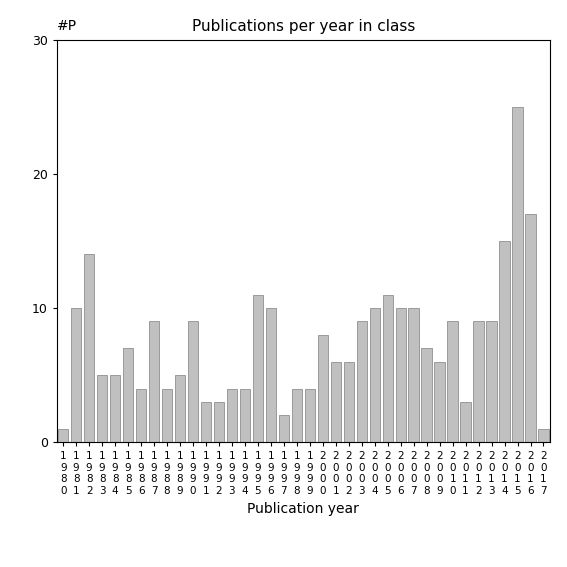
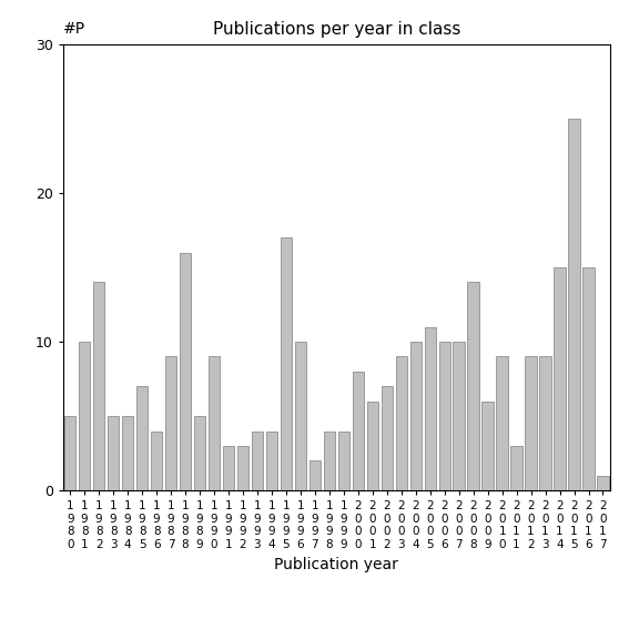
1 9 8 0: 1 -> 5
1 9 8 8: 4 -> 16
1 9 9 5: 11 -> 17
2 0 0 2: 6 -> 7
2 0 0 8: 7 -> 14
2 0 1 6: 17 -> 15
